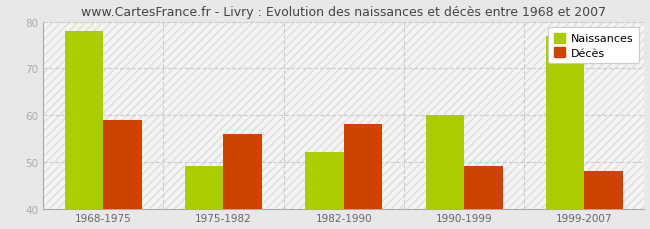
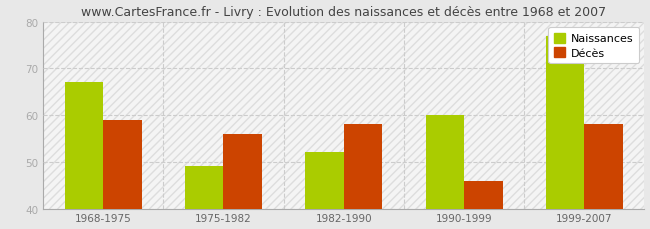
Naissances/1968-1975: 78 -> 67
Décès/1990-1999: 49 -> 46
Décès/1999-2007: 48 -> 58
